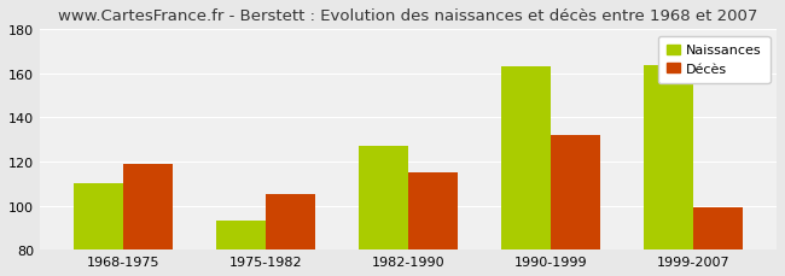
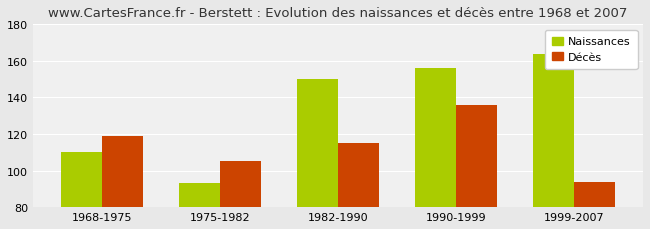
Naissances/1982-1990: 127 -> 150
Naissances/1990-1999: 163 -> 156
Décès/1990-1999: 132 -> 136
Décès/1999-2007: 99 -> 94
